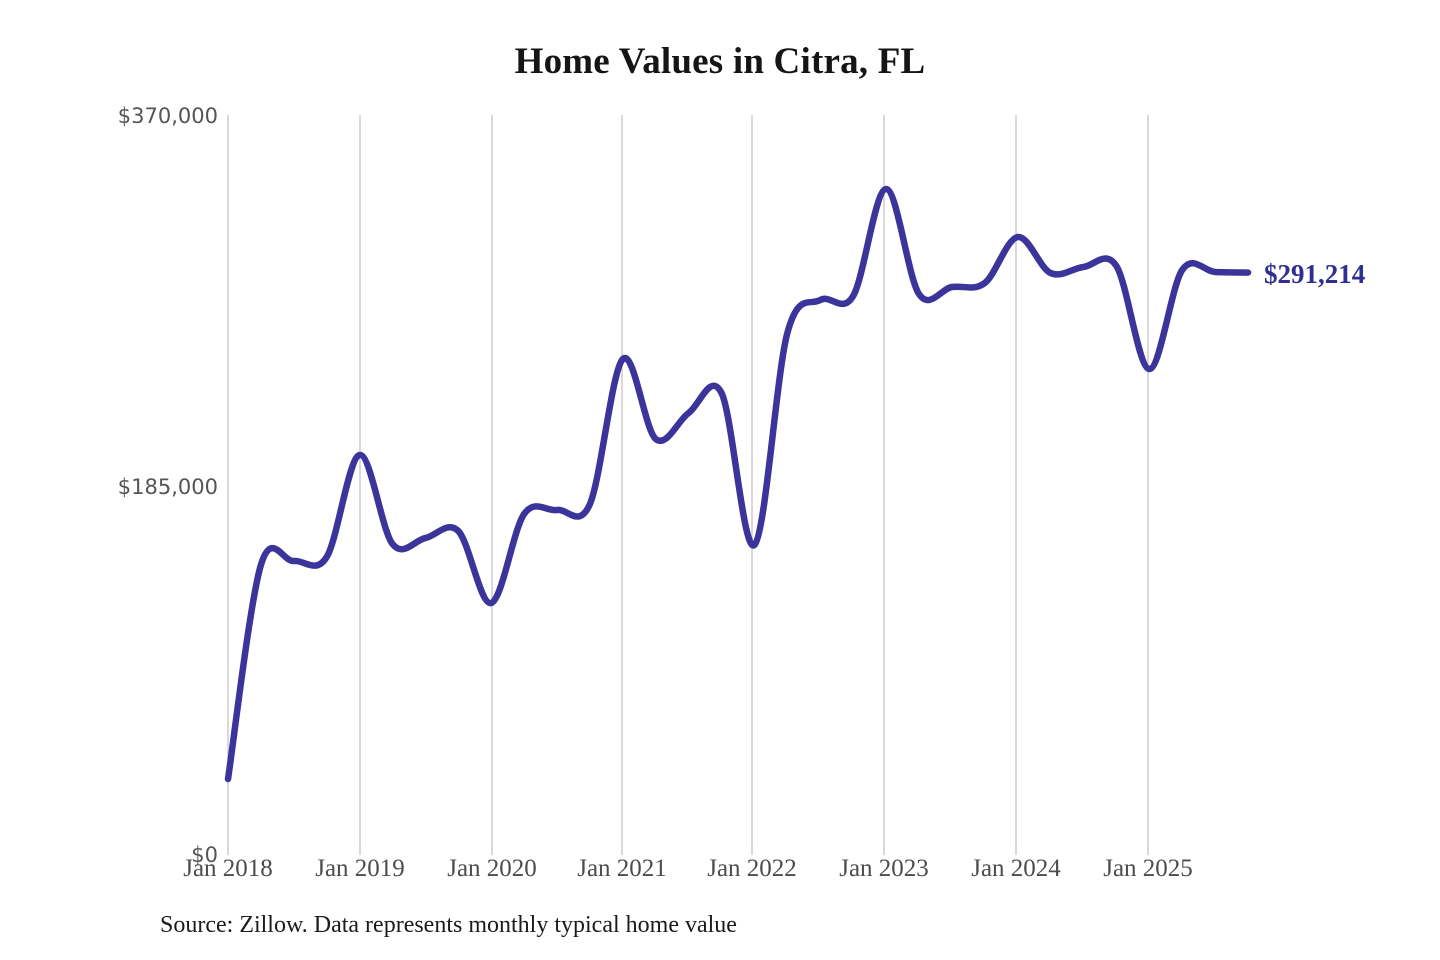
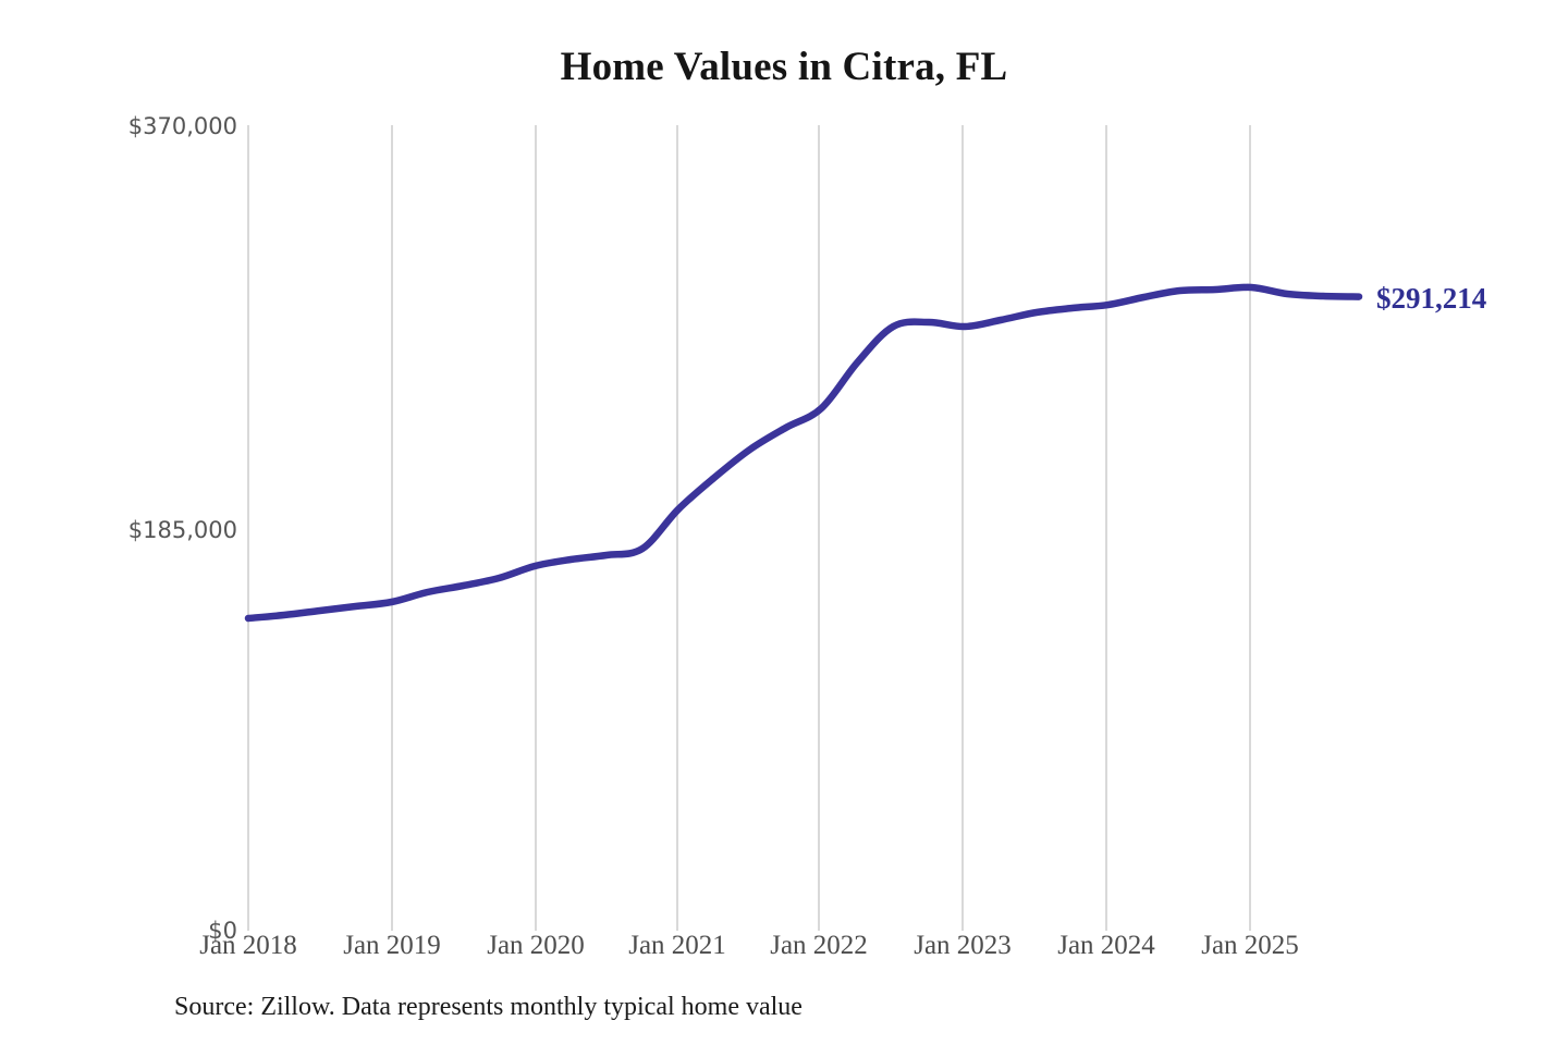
Jan 2018: $38000 -> $144000
Jan 2019: $200000 -> $151000
Jan 2020: $126000 -> $168000
Jan 2021: $248000 -> $194000
Jan 2022: $155000 -> $240000
Jan 2023: $333000 -> $278000
Jan 2024: $309000 -> $288000
Jan 2025: $243000 -> $296000
